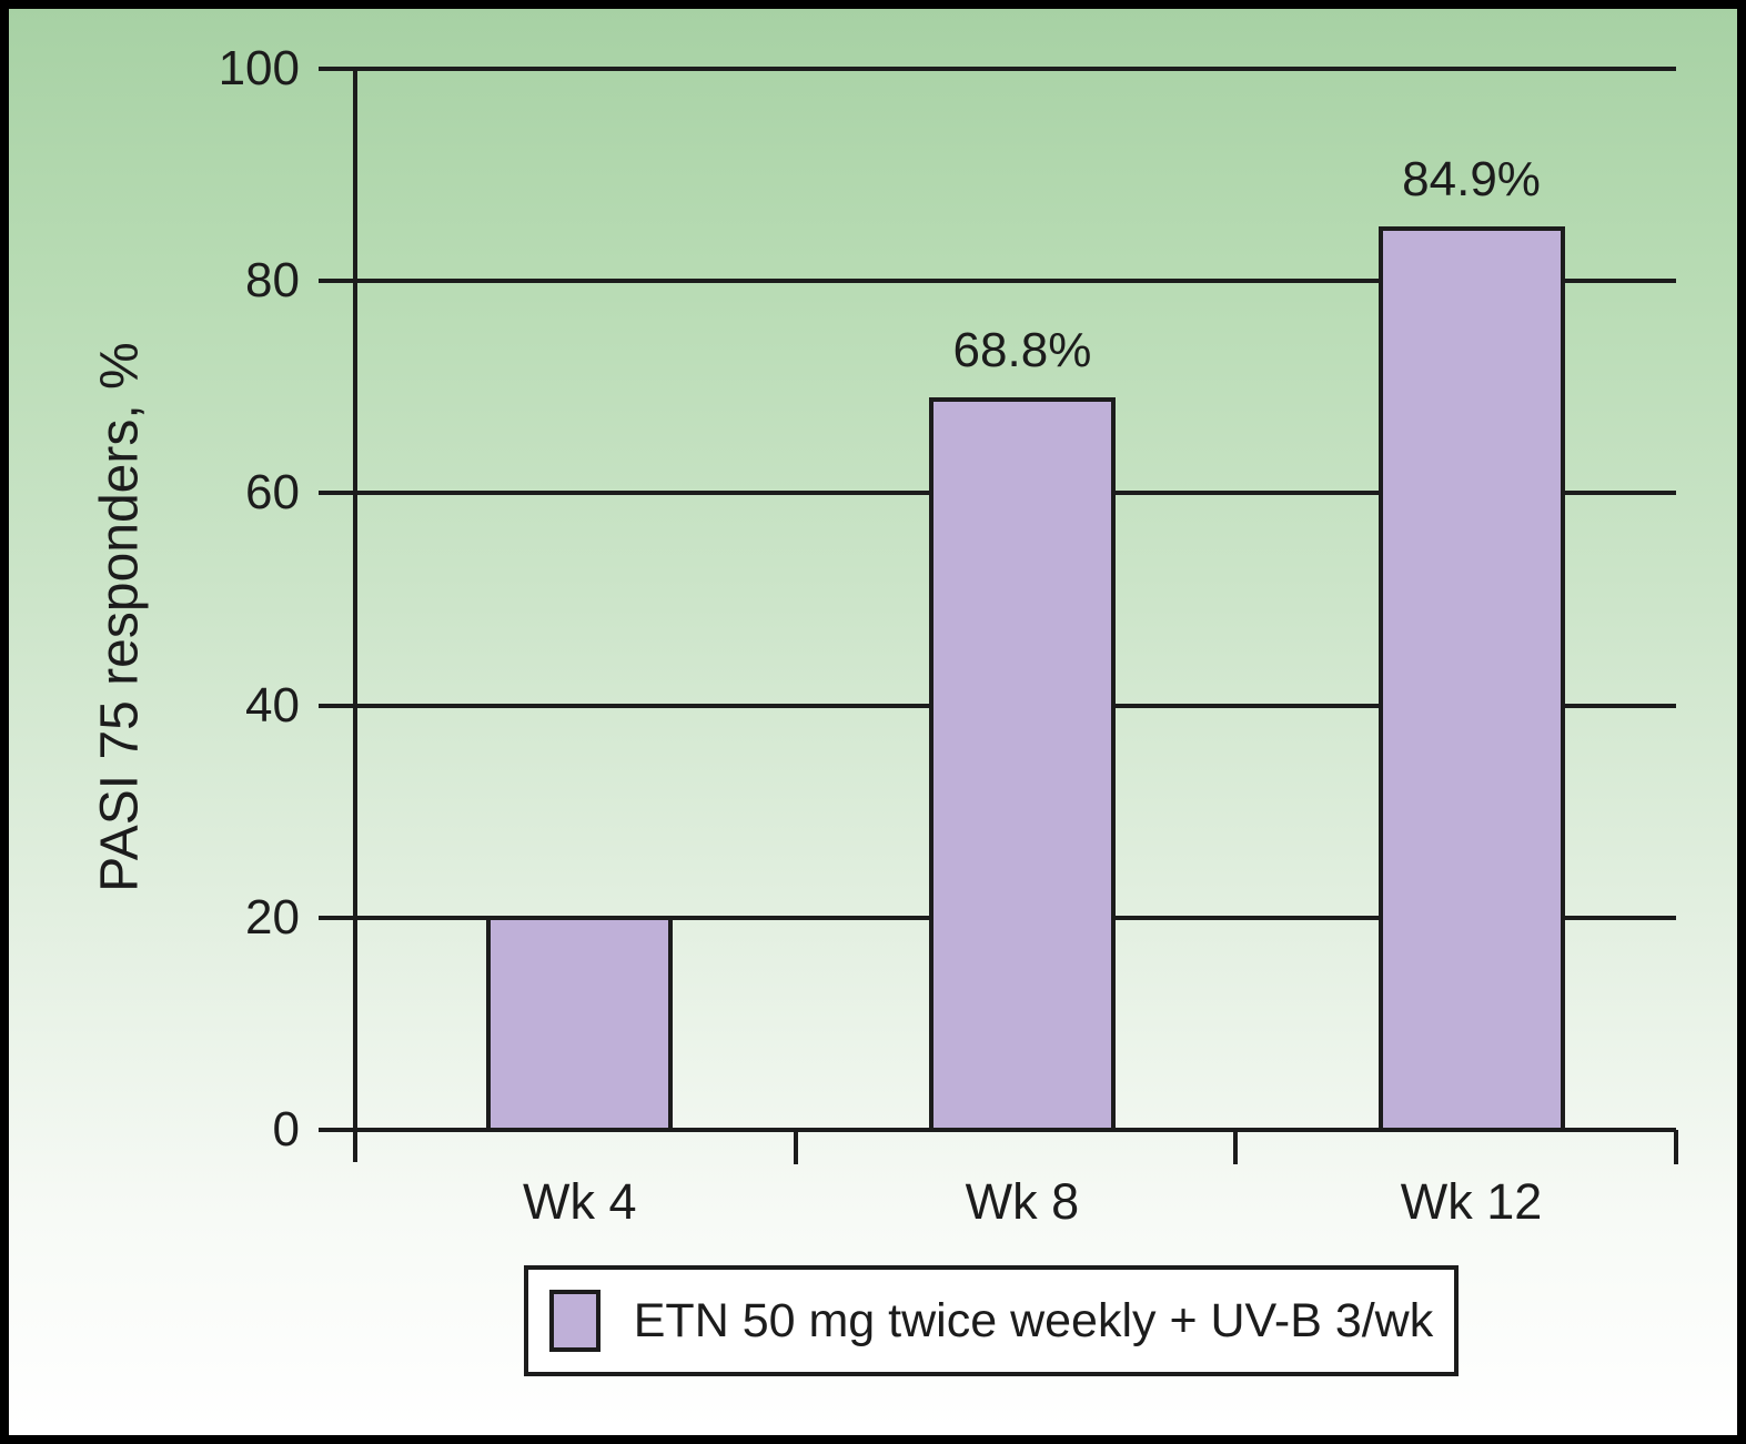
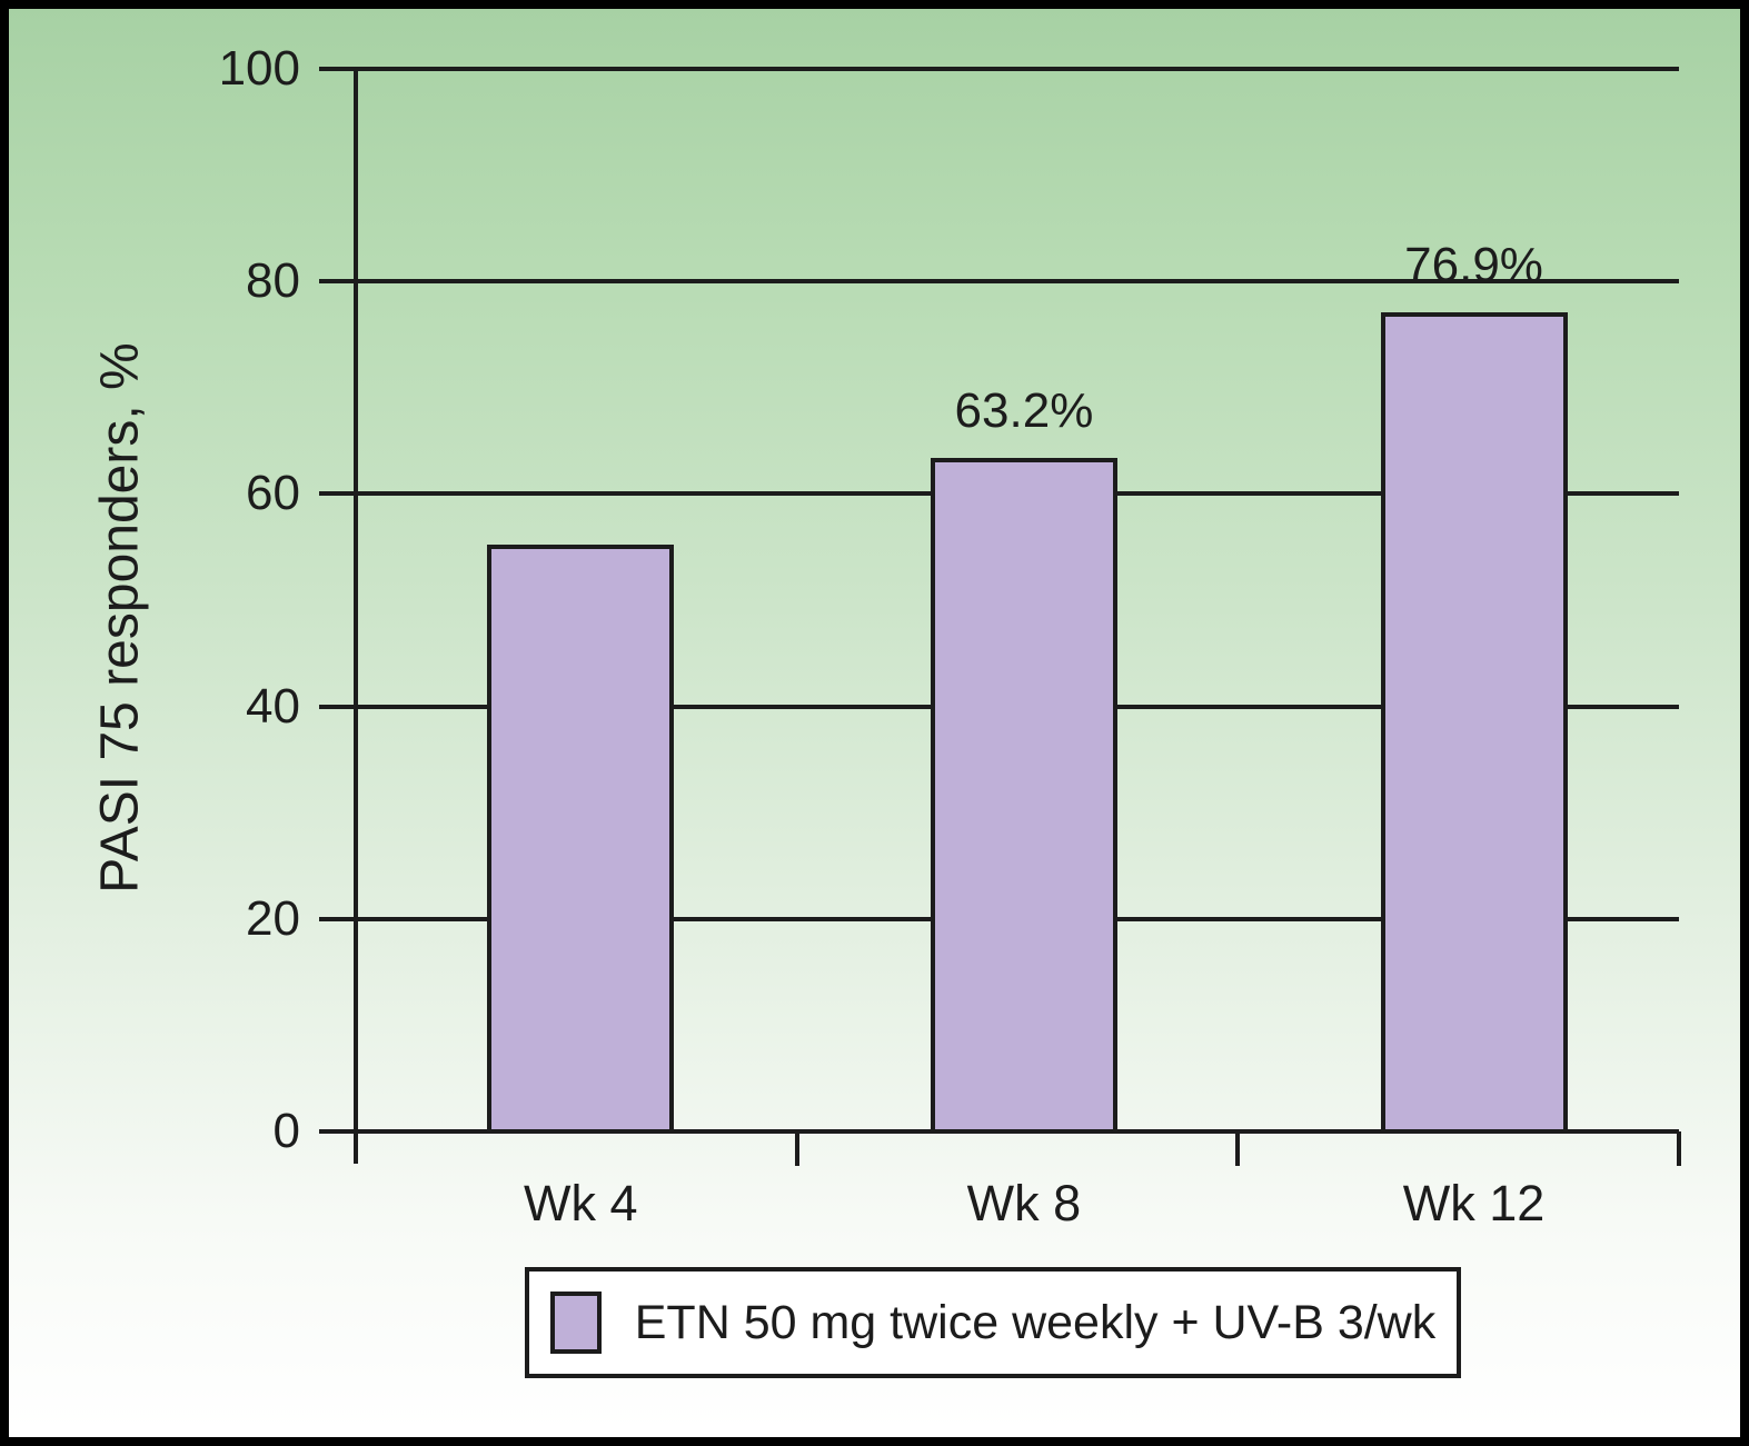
Wk 4: 20 -> 55
Wk 8: 68.8% -> 63.2%
Wk 12: 84.9% -> 76.9%
